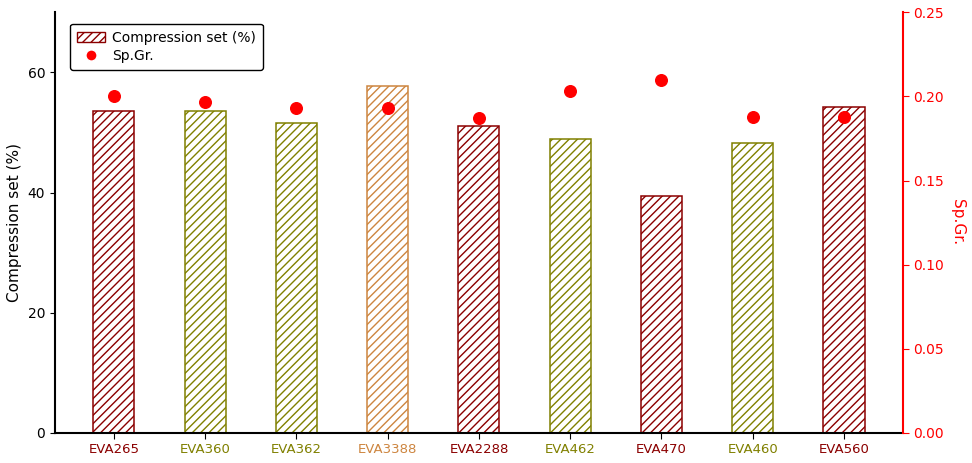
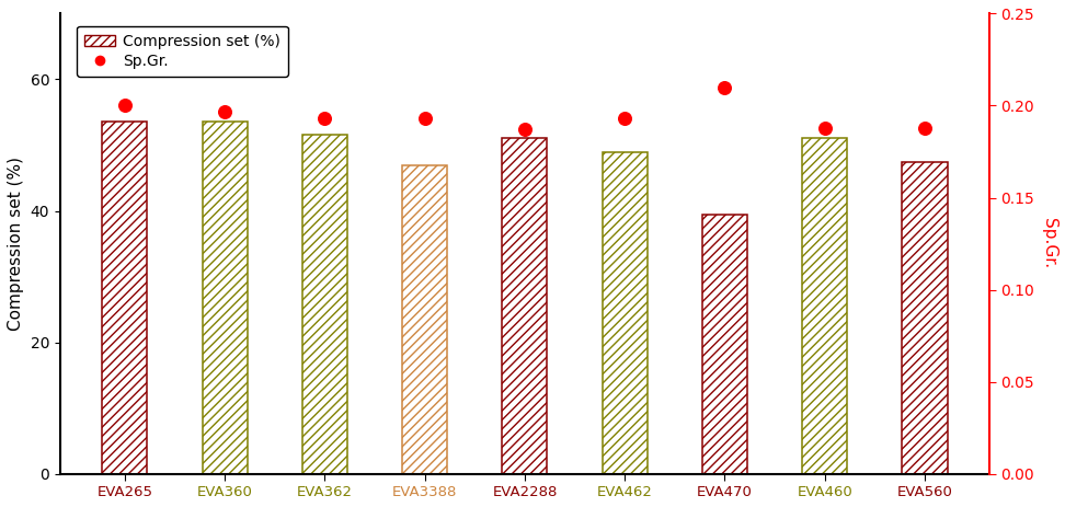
Compression set (%)/EVA3388: 57.8 -> 47.0
Sp.Gr./EVA462: 0.203 -> 0.193
Compression set (%)/EVA460: 48.2 -> 51.0
Compression set (%)/EVA560: 54.2 -> 47.5
